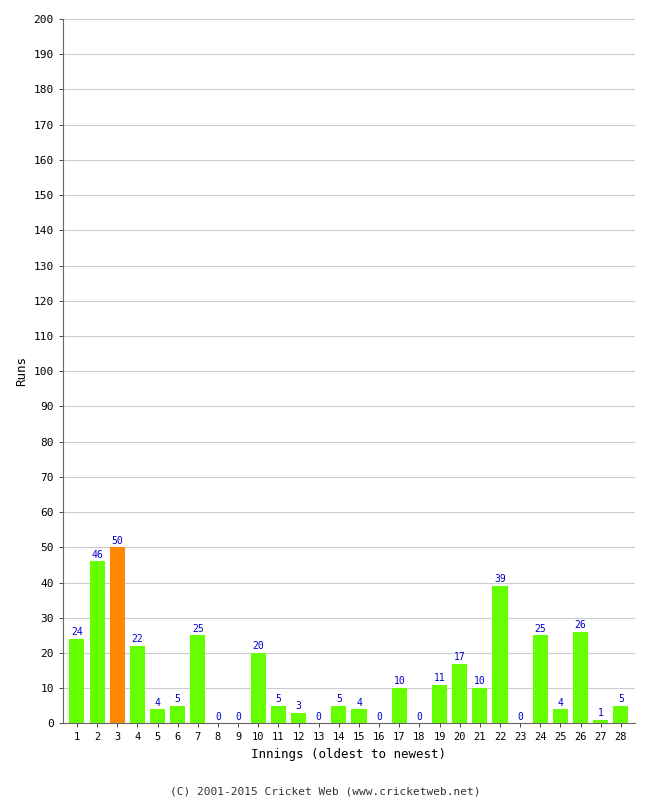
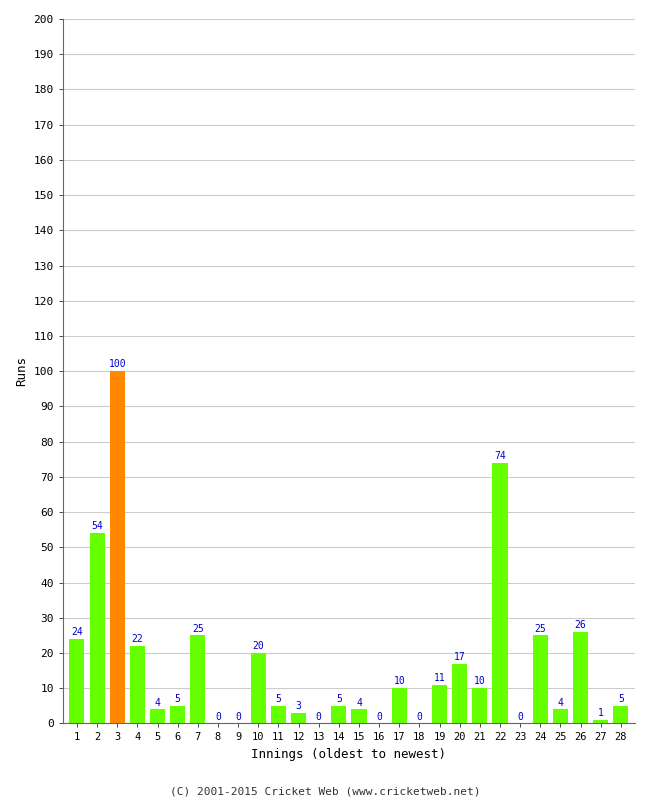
2: 46 -> 54
3: 50 -> 100
22: 39 -> 74
